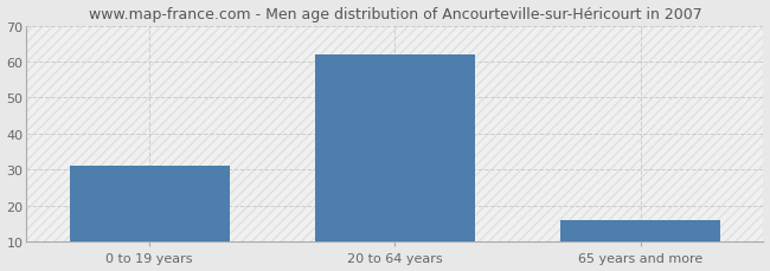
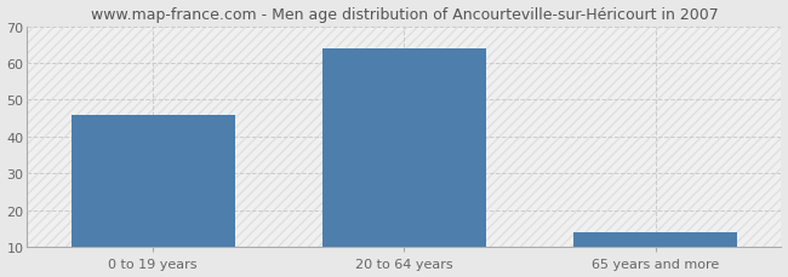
0 to 19 years: 31 -> 46
20 to 64 years: 62 -> 64
65 years and more: 16 -> 14
